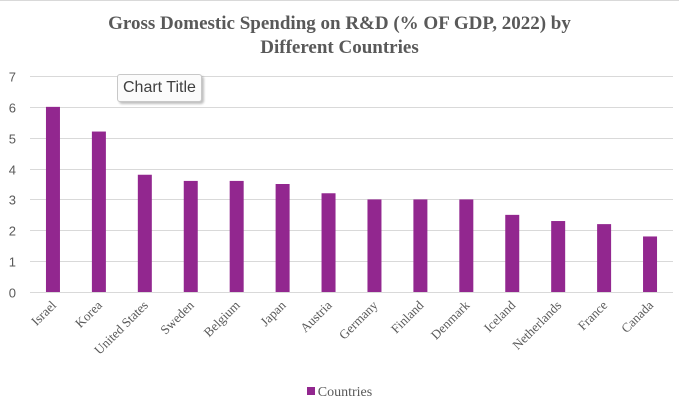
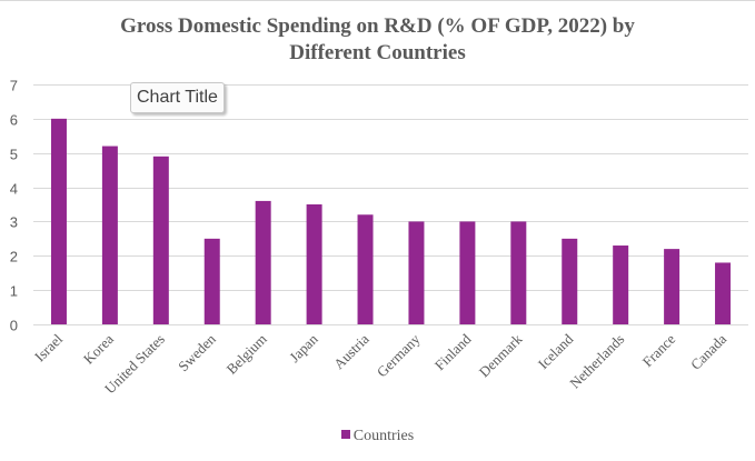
United States: 3.8 -> 4.9
Sweden: 3.6 -> 2.5
